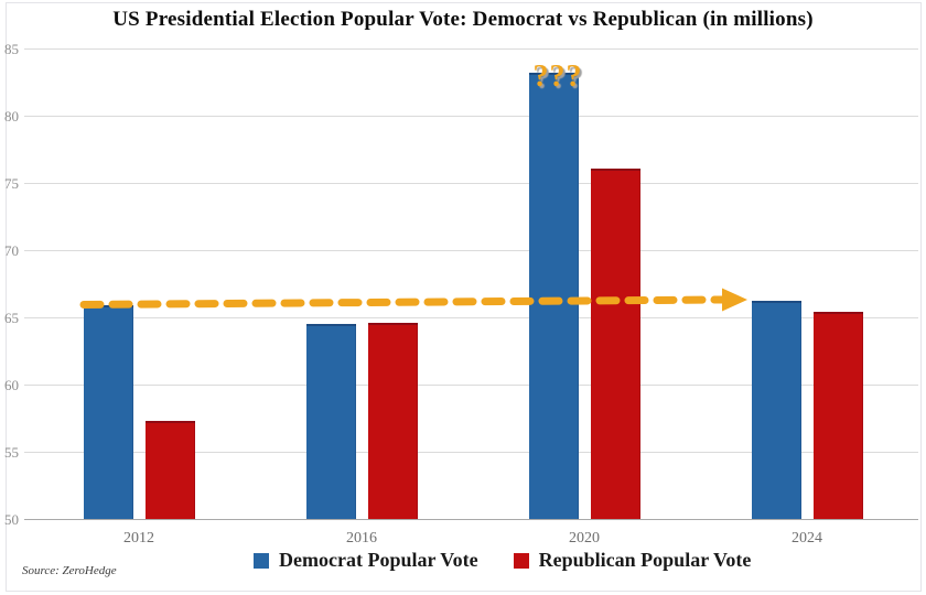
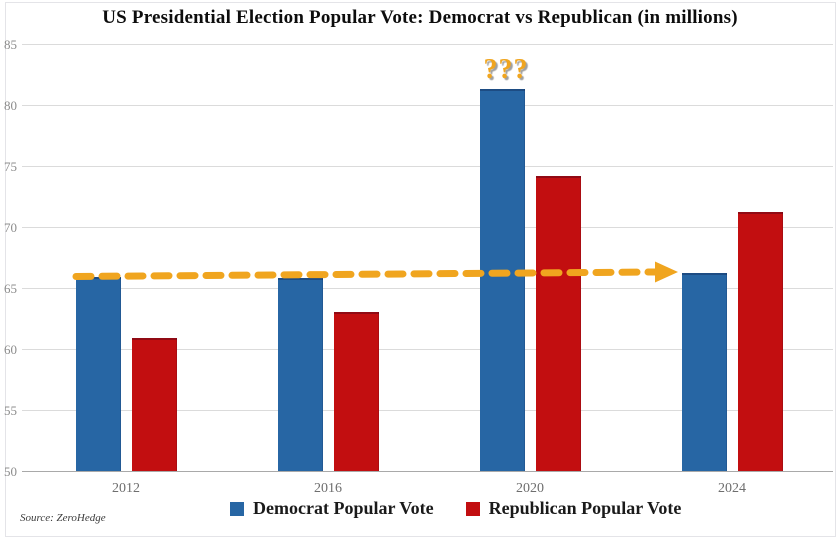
Republican Popular Vote/2012: 57.3 -> 60.9
Democrat Popular Vote/2016: 64.5 -> 65.8
Republican Popular Vote/2016: 64.6 -> 63.0
Democrat Popular Vote/2020: 83.2 -> 81.3
Republican Popular Vote/2020: 76.1 -> 74.2
Republican Popular Vote/2024: 65.4 -> 71.2
